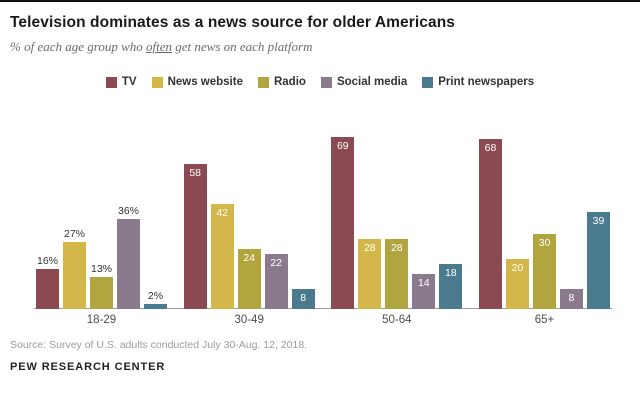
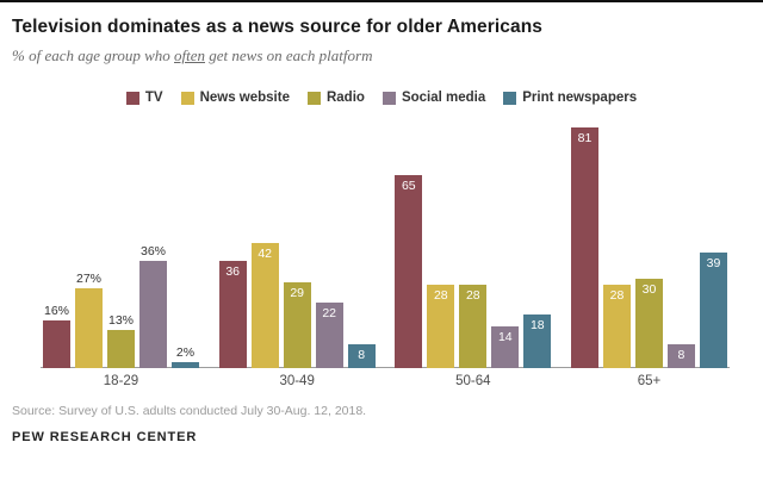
TV/30-49: 58 -> 36
Radio/30-49: 24 -> 29
TV/50-64: 69 -> 65
TV/65+: 68 -> 81
News website/65+: 20 -> 28
